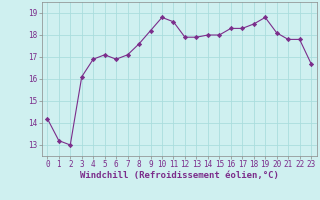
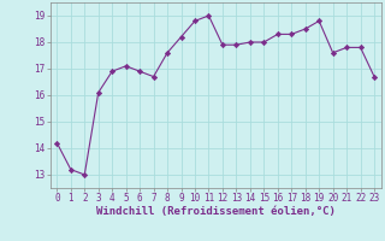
7: 17.1 -> 16.7
11: 18.6 -> 19.0
20: 18.1 -> 17.6
